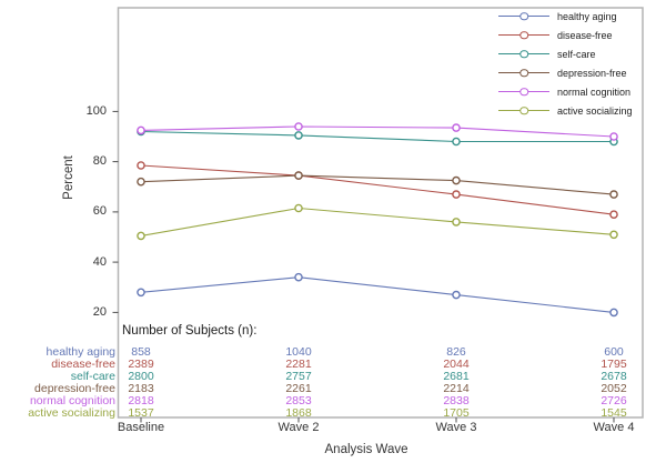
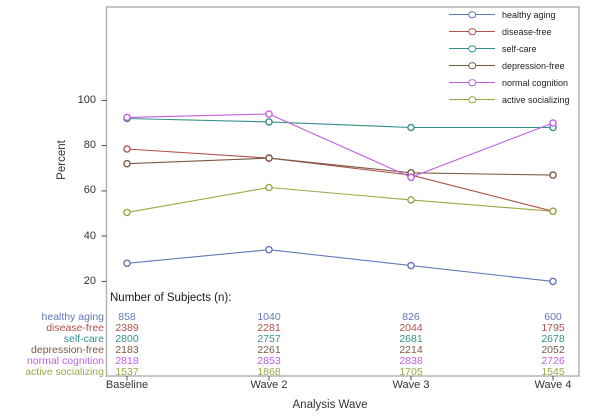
depression-free/Wave 3: 72 -> 68
normal cognition/Wave 3: 94 -> 66
disease-free/Wave 4: 59 -> 51
